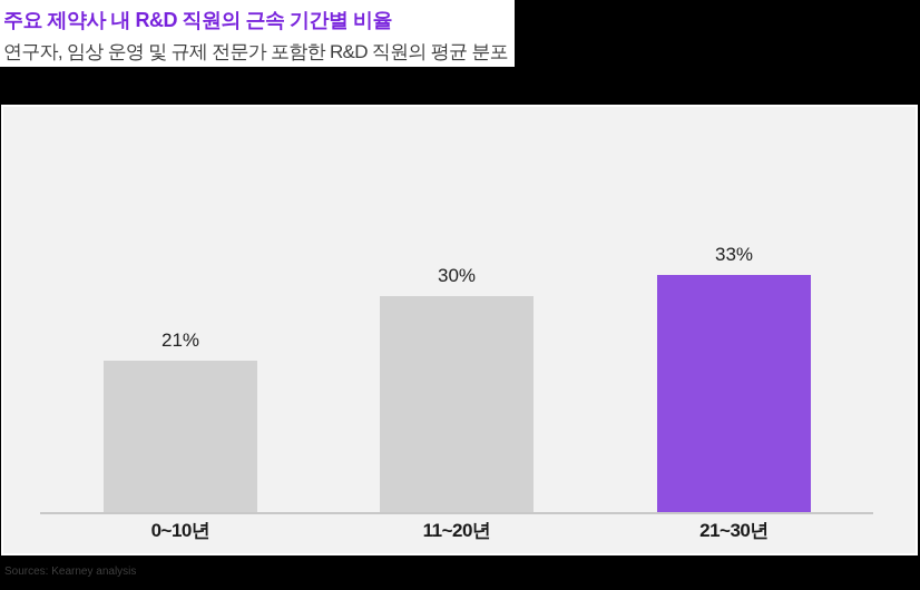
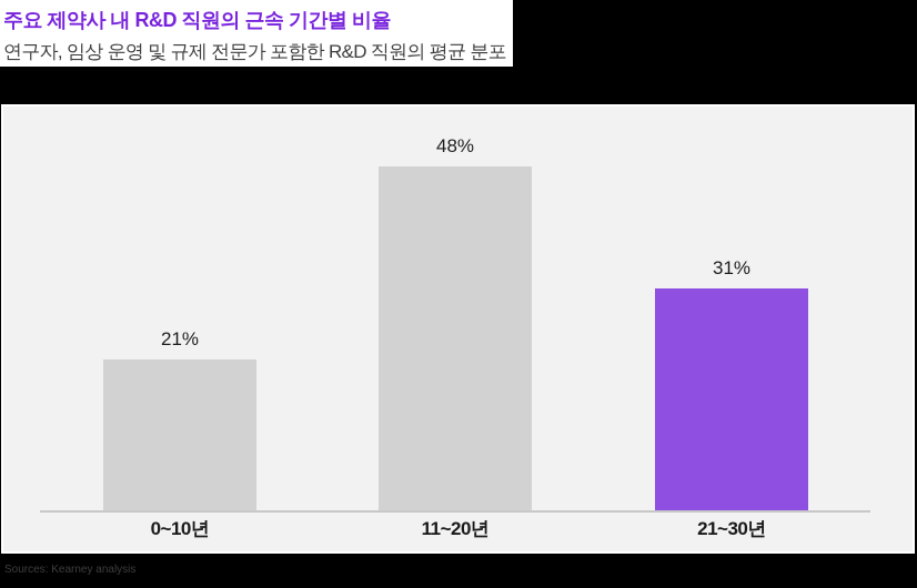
11~20년: 30% -> 48%
21~30년: 33% -> 31%
